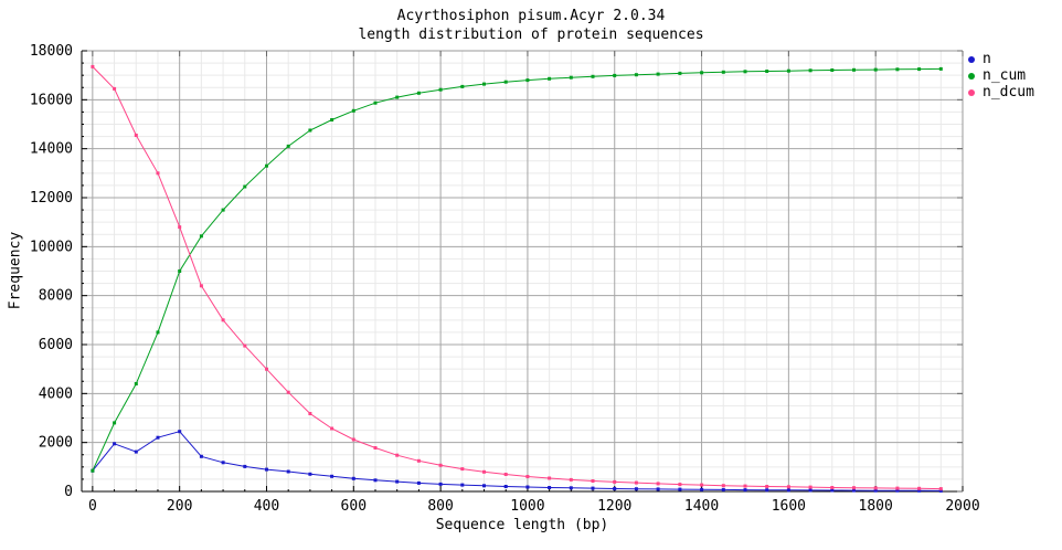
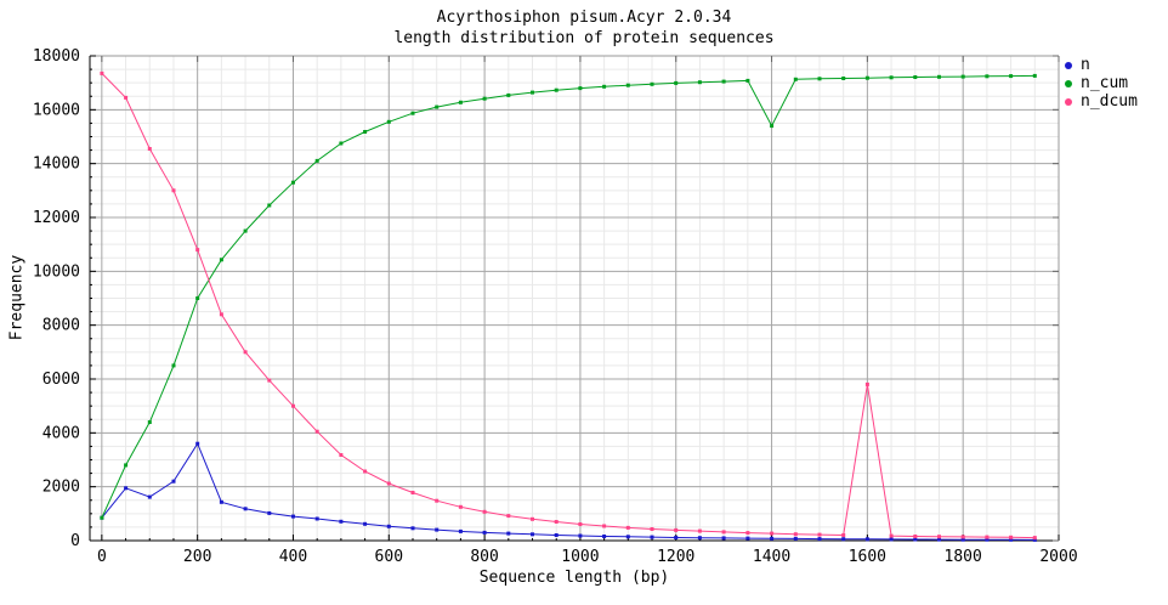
n/200: 2400 -> 3600
n_cum/1400: 17100 -> 15400
n_dcum/1600: 200 -> 5800
